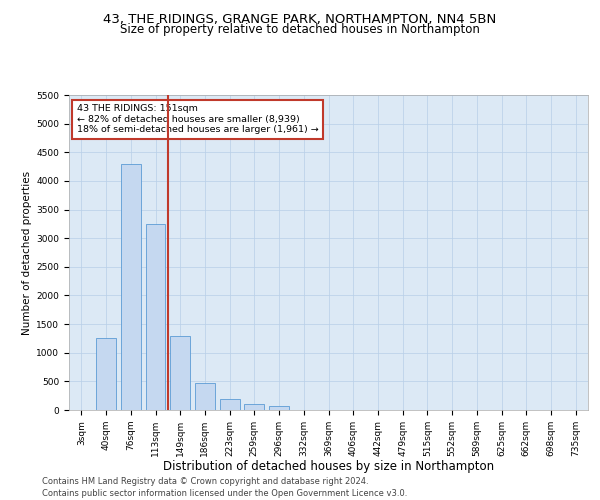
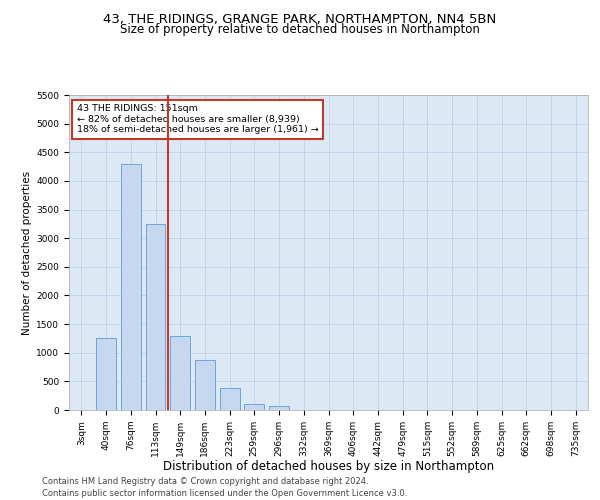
186sqm: 480 -> 880
223sqm: 200 -> 380
